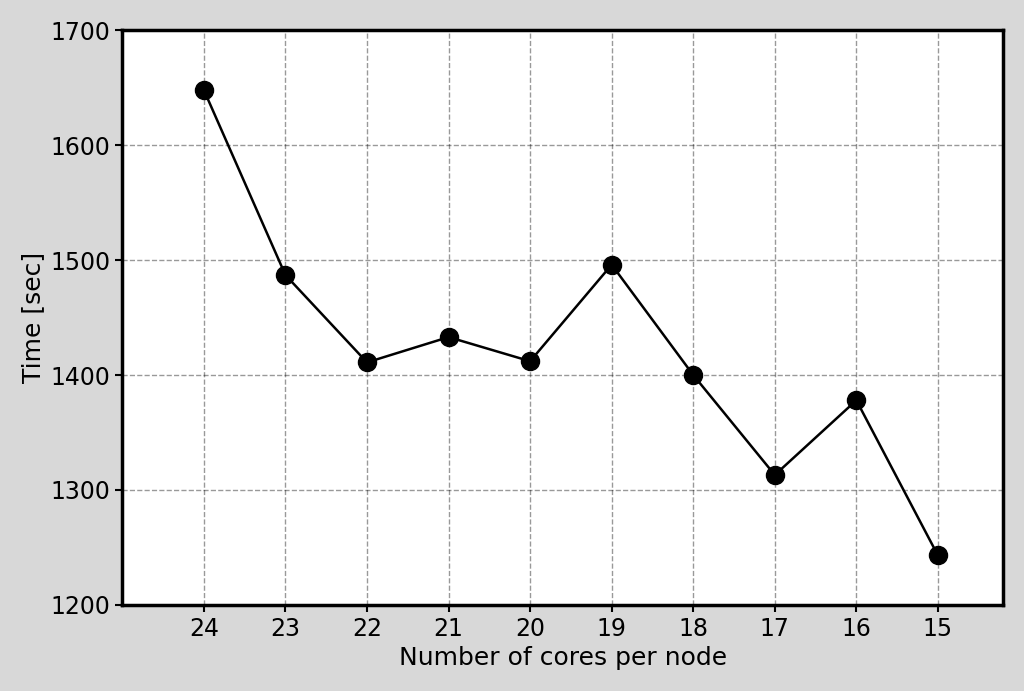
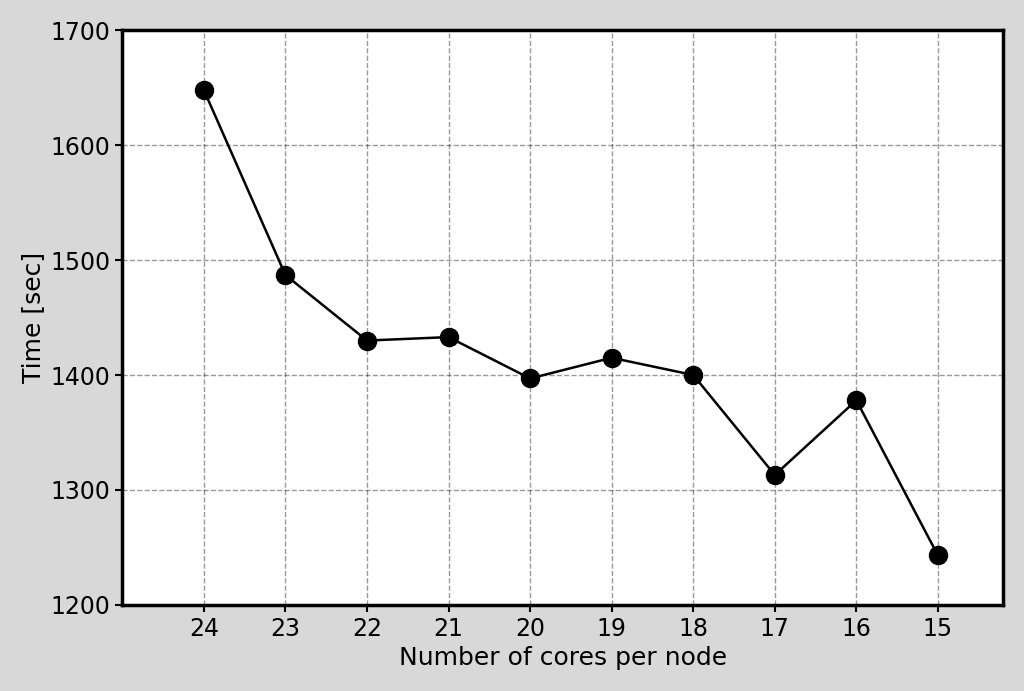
22: 1411 -> 1430
20: 1412 -> 1397
19: 1496 -> 1415
